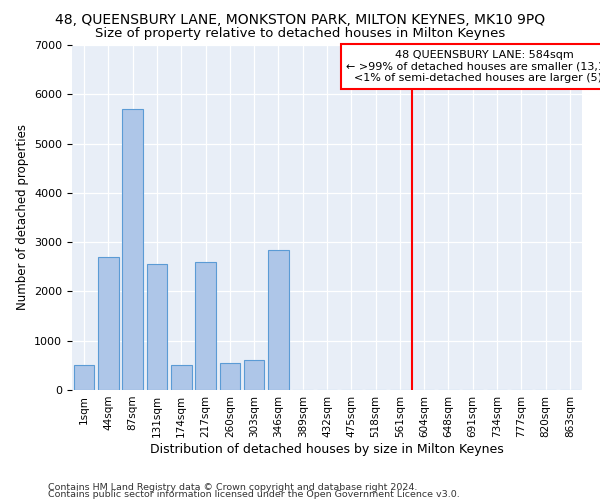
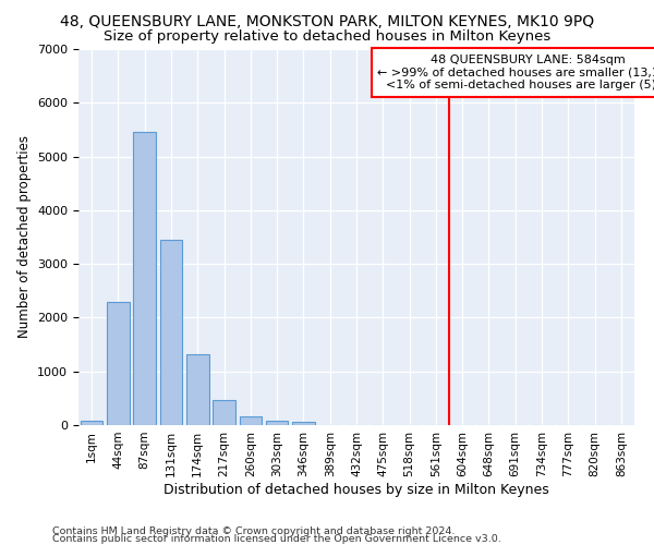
1sqm: 500 -> 80
44sqm: 2700 -> 2300
87sqm: 5700 -> 5450
131sqm: 2550 -> 3450
174sqm: 500 -> 1320
217sqm: 2600 -> 470
260sqm: 550 -> 160
303sqm: 600 -> 80
346sqm: 2850 -> 60
